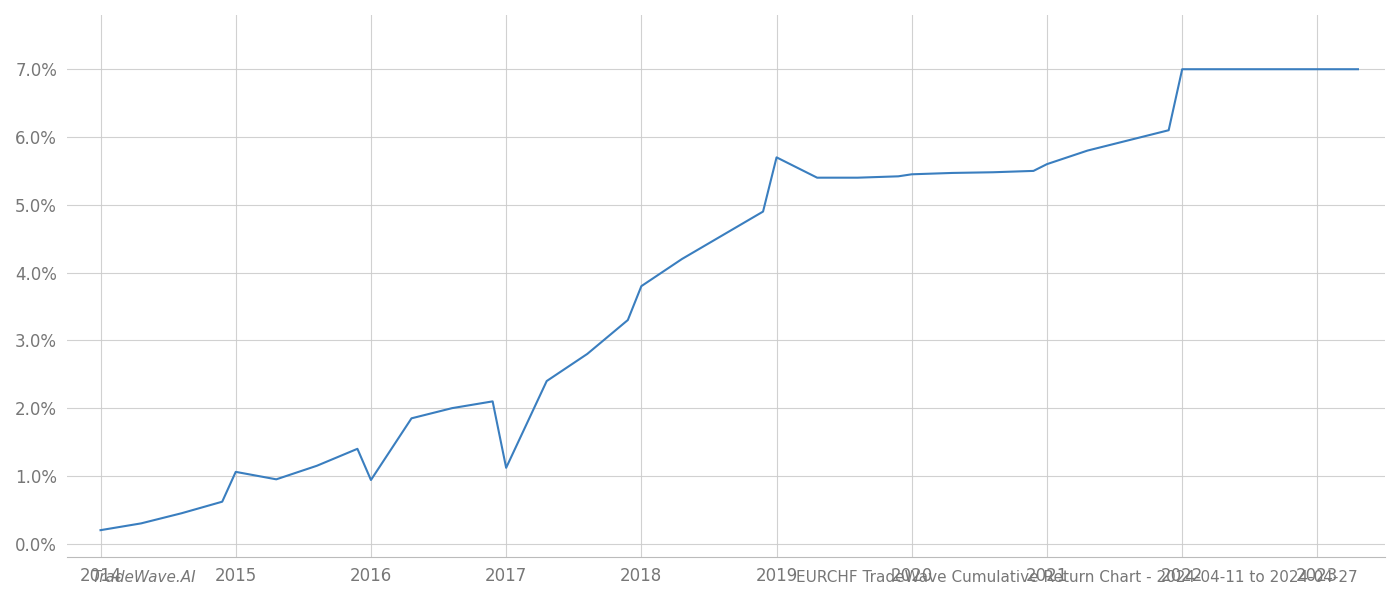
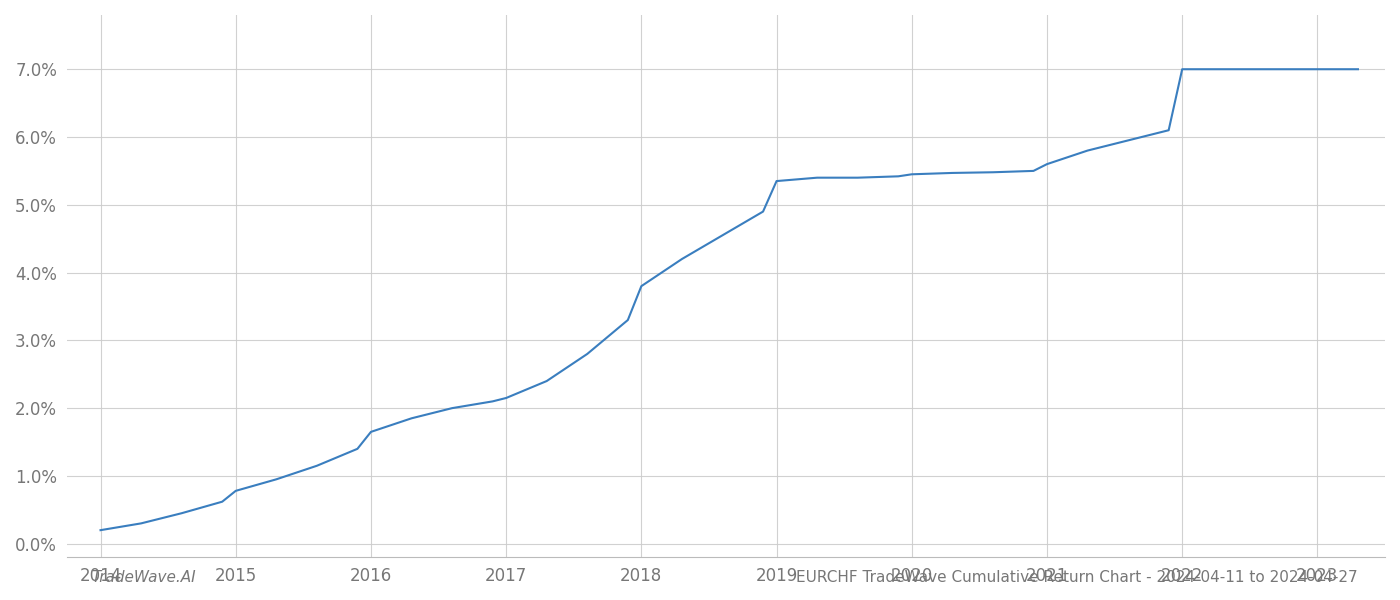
2015: 1.06% -> 0.78%
2016: 0.94% -> 1.65%
2017: 1.12% -> 2.15%
2019: 5.70% -> 5.35%
